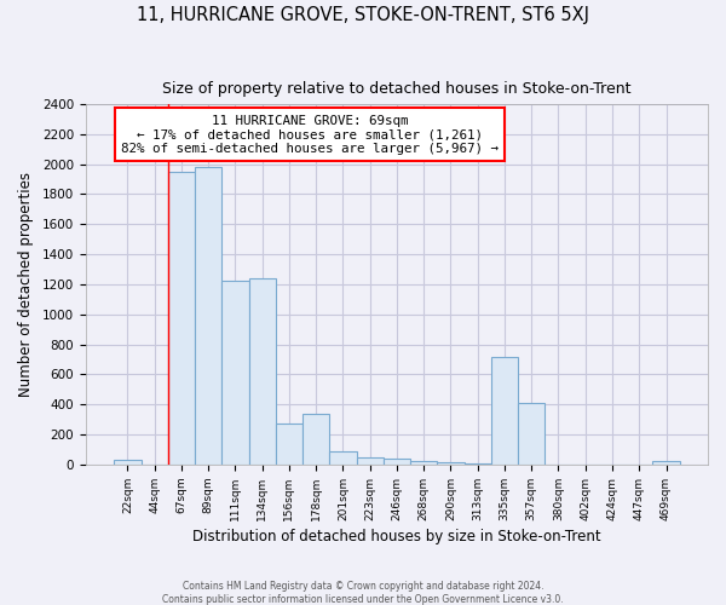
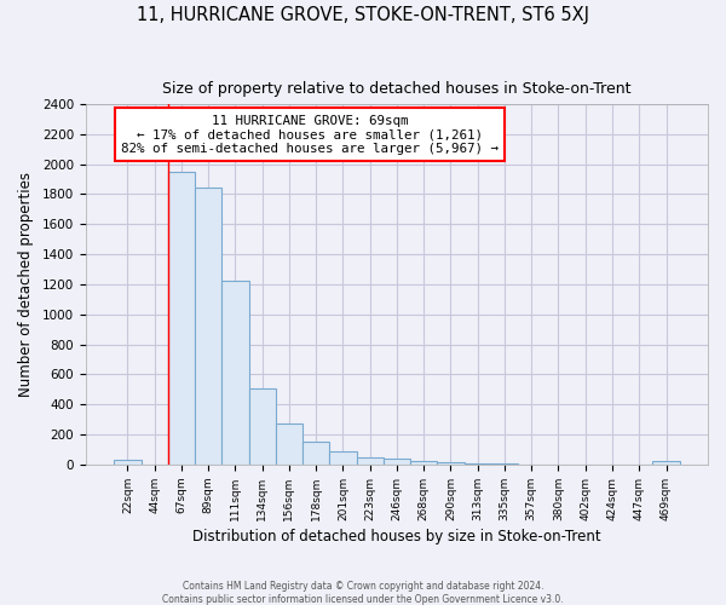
89sqm: 1980 -> 1840
134sqm: 1240 -> 510
178sqm: 340 -> 160
335sqm: 720 -> 0
357sqm: 410 -> 0
